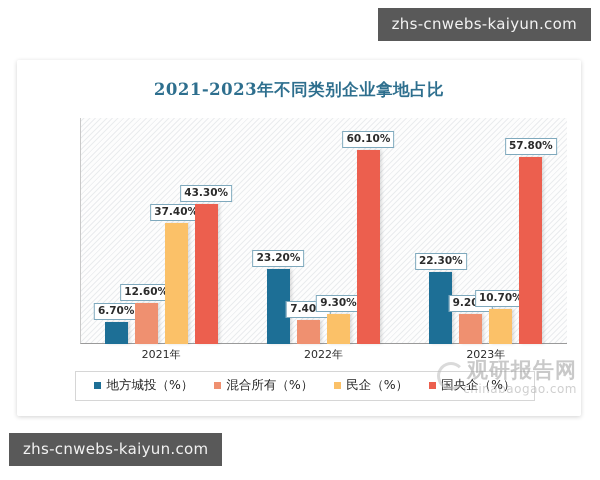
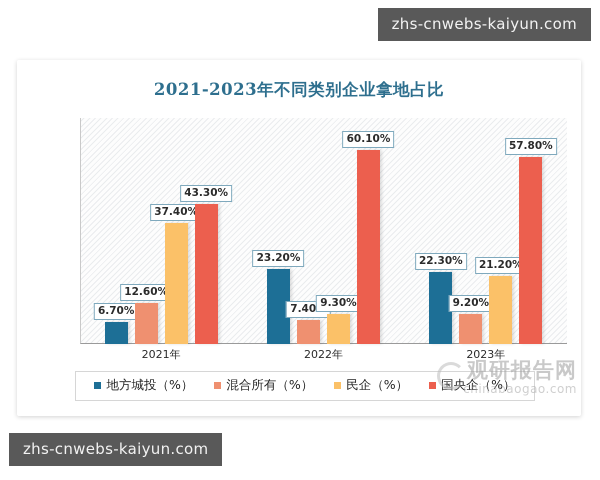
民企（%）/2023年: 10.70% -> 21.20%
